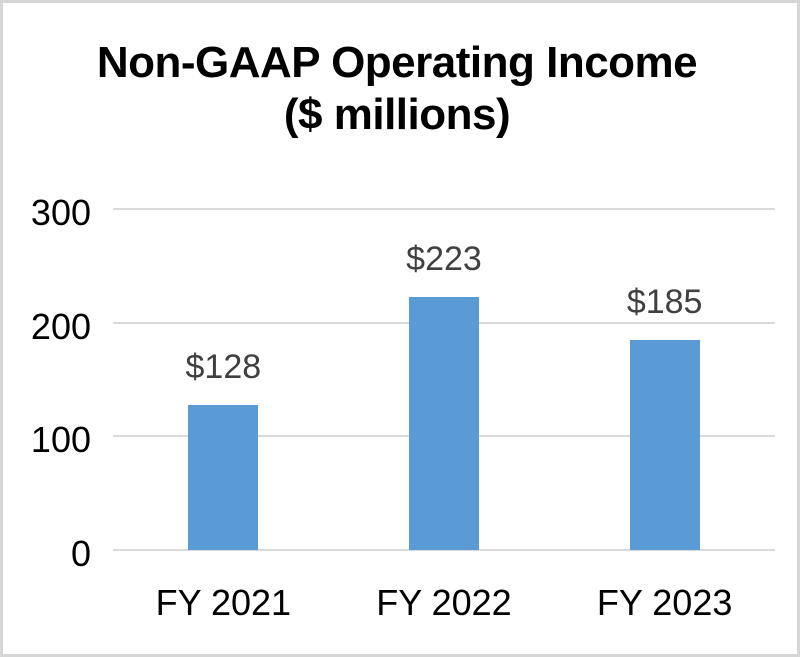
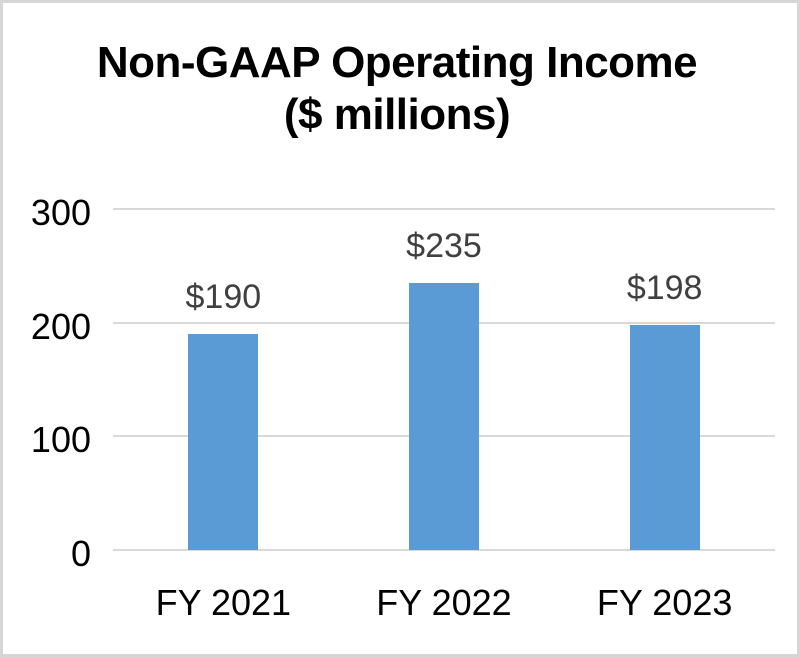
FY 2021: $128 -> $190
FY 2022: $223 -> $235
FY 2023: $185 -> $198
